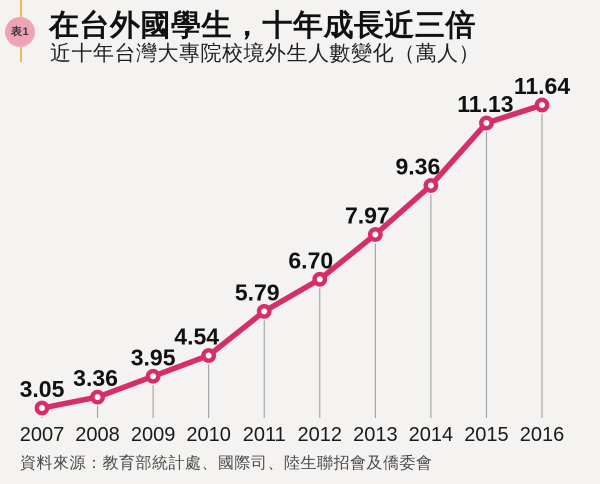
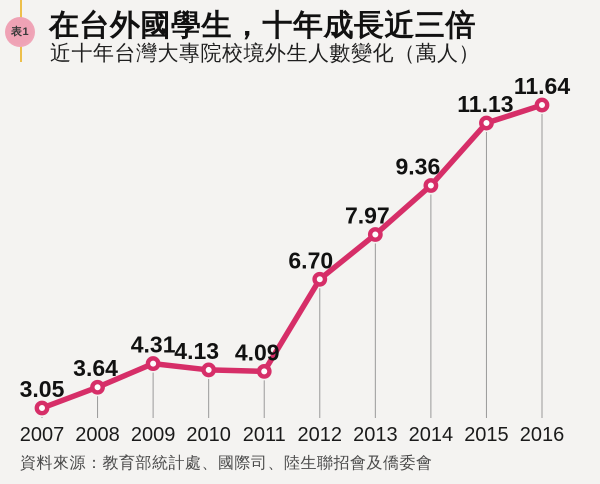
2008: 3.36 -> 3.64
2009: 3.95 -> 4.31
2010: 4.54 -> 4.13
2011: 5.79 -> 4.09
